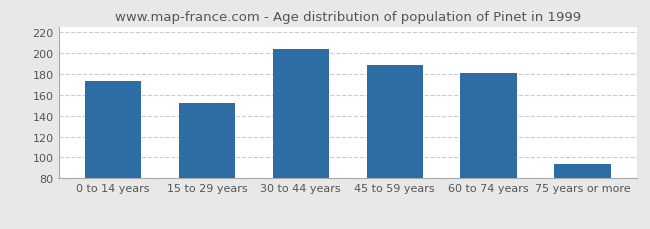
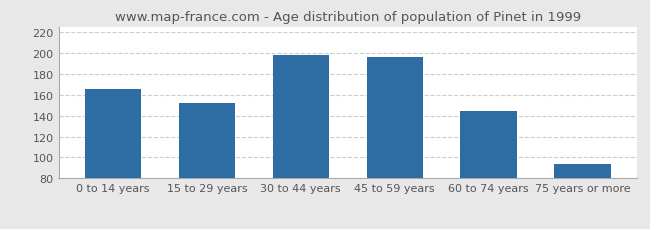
0 to 14 years: 173 -> 165
30 to 44 years: 204 -> 198
45 to 59 years: 188 -> 196
60 to 74 years: 181 -> 144
